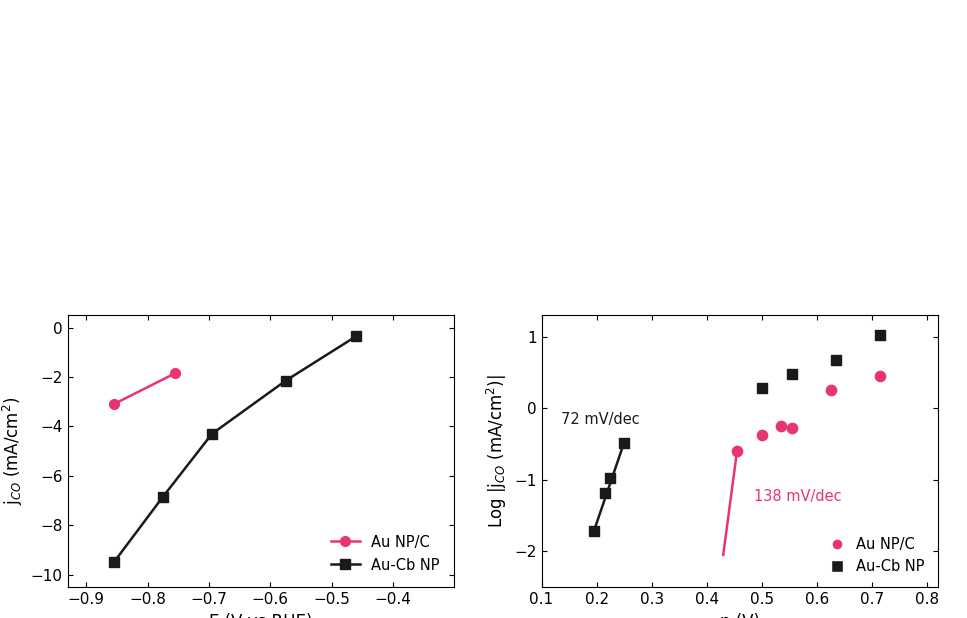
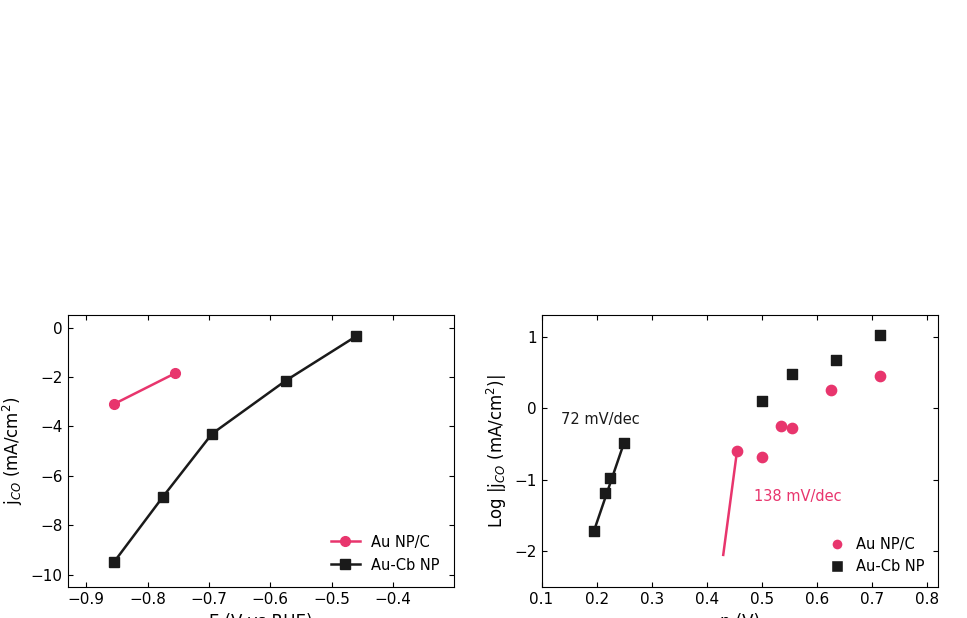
Au NP/C/0.5: -0.37 -> -0.68
Au-Cb NP/0.5: 0.28 -> 0.10
